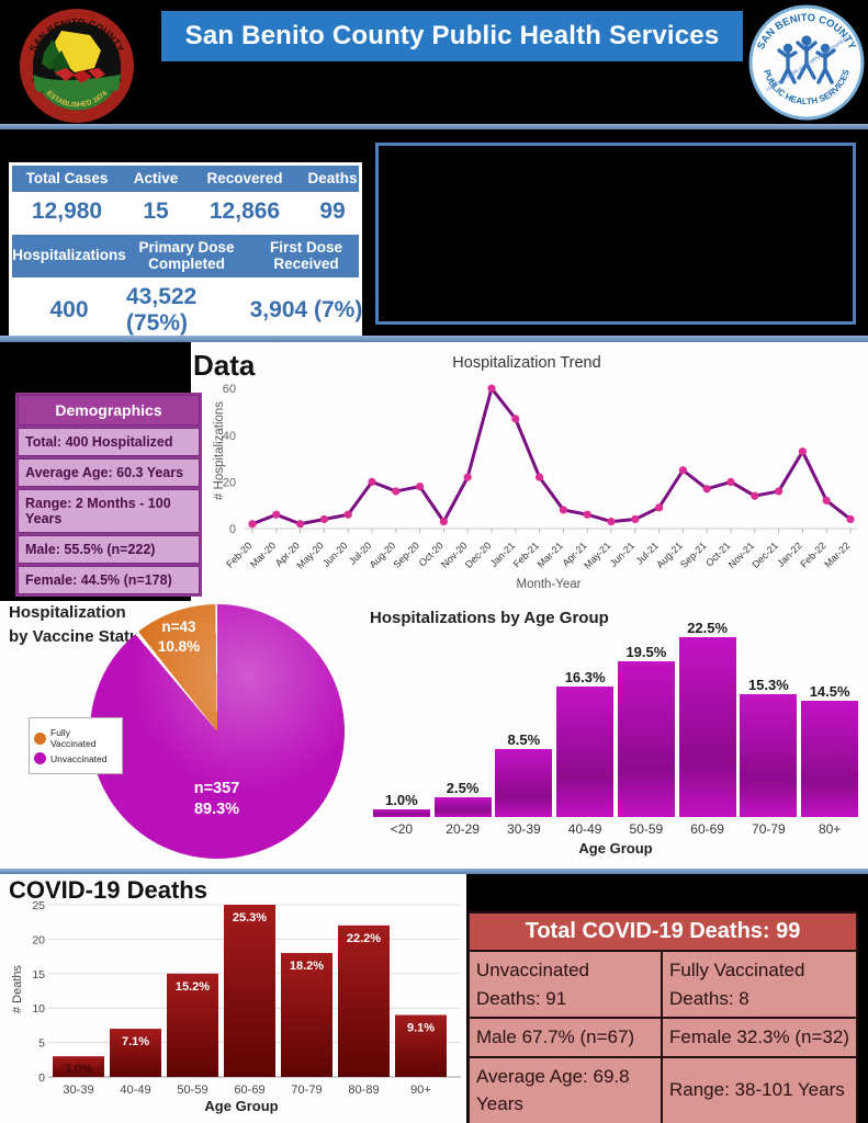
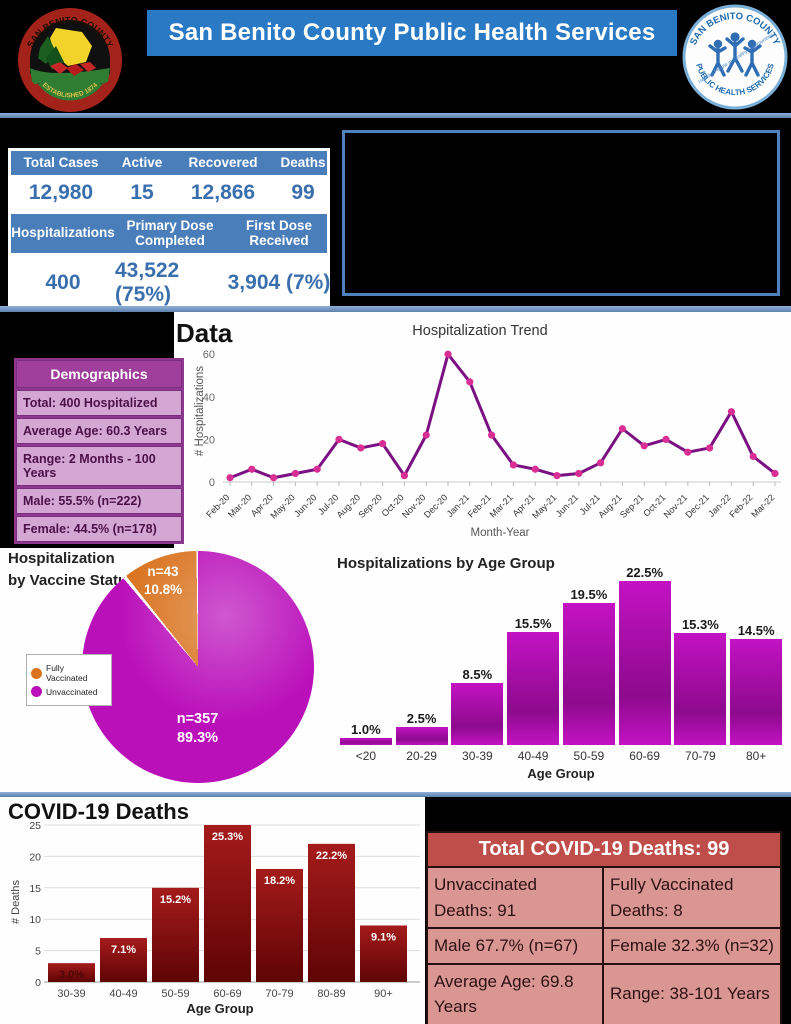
Hospitalizations by Age Group/40-49: 16.3% -> 15.5%
